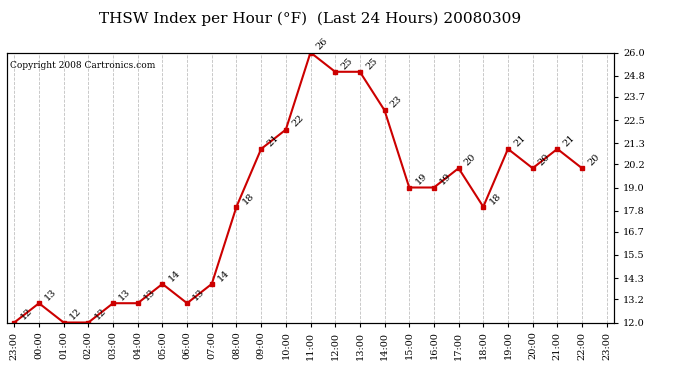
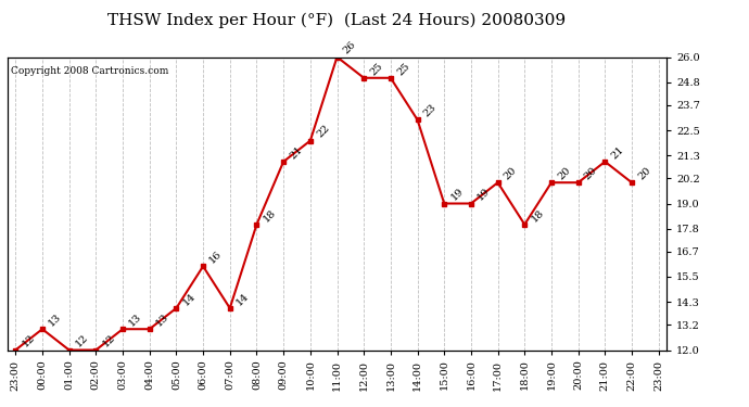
06:00: 13 -> 16
19:00: 21 -> 20
